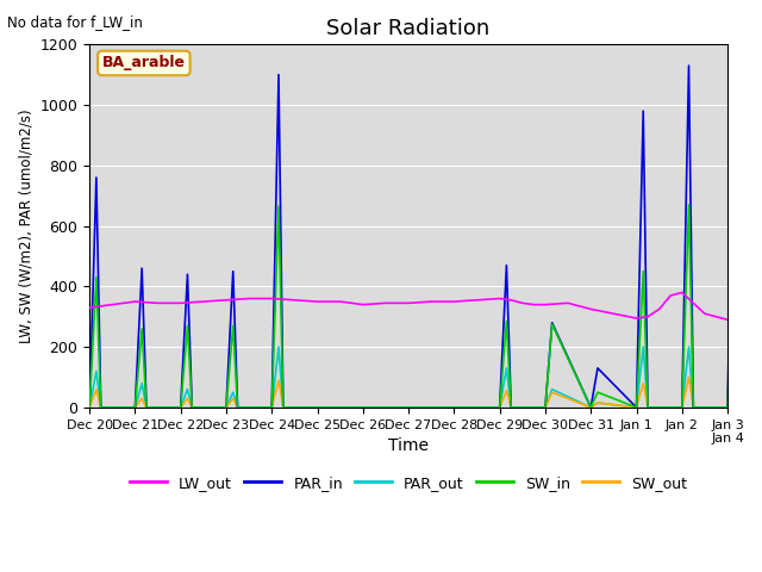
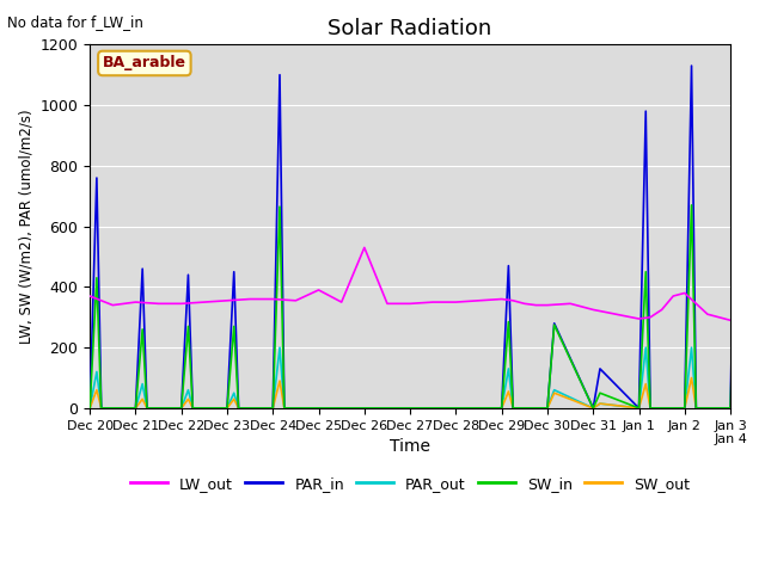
LW_out/Dec 20: 330 -> 370
LW_out/Dec 25: 350 -> 390
LW_out/Dec 26: 340 -> 530
